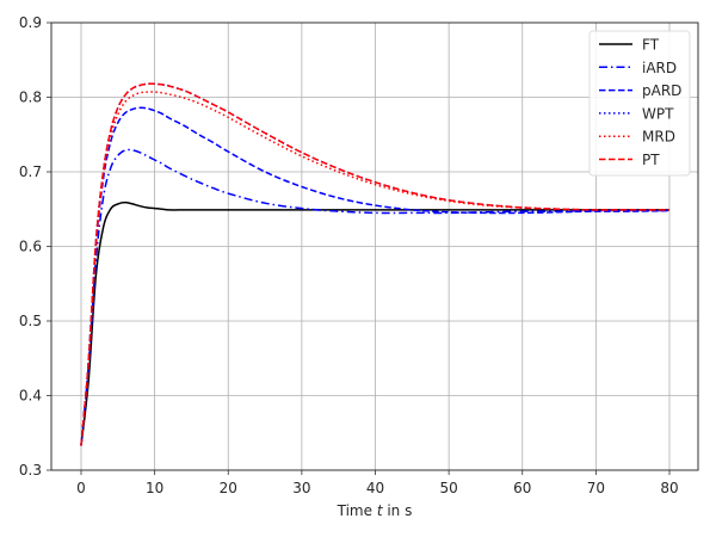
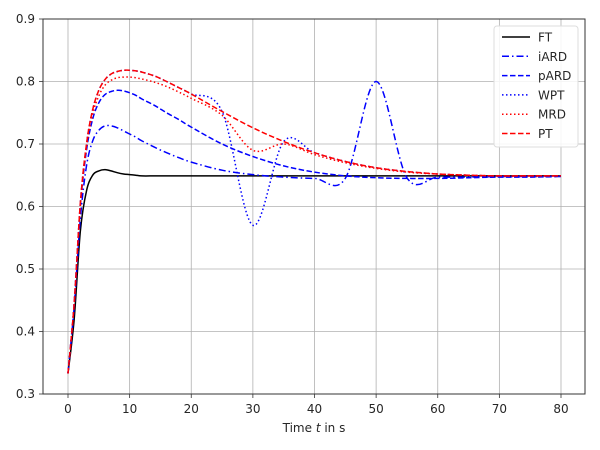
WPT/30: 0.73 -> 0.57
MRD/30: 0.72 -> 0.69
iARD/50: 0.65 -> 0.80
